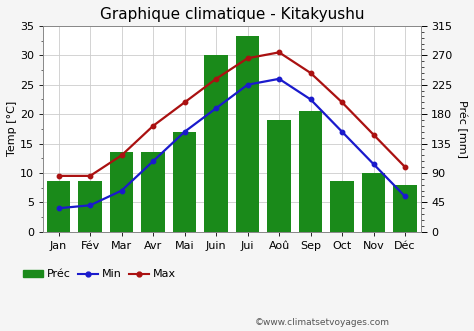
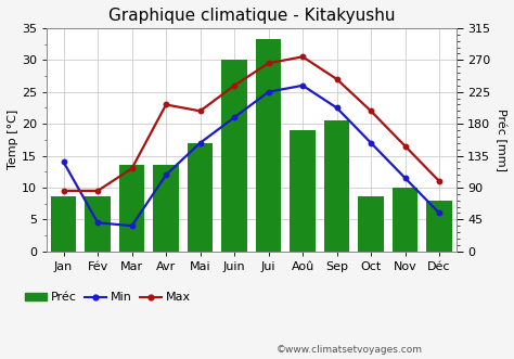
Min/Jan: 4.0 -> 14.0
Min/Mar: 7.0 -> 4.0
Max/Avr: 18.0 -> 23.0
